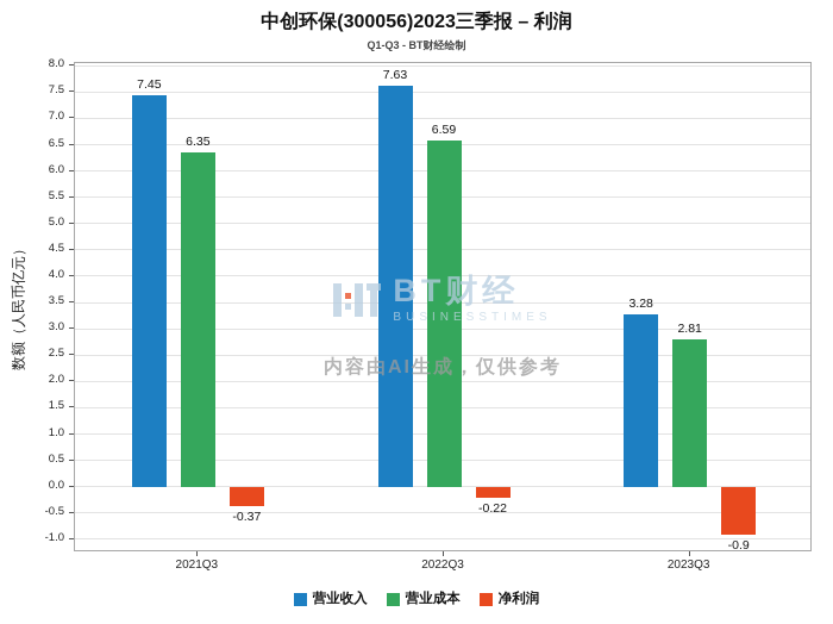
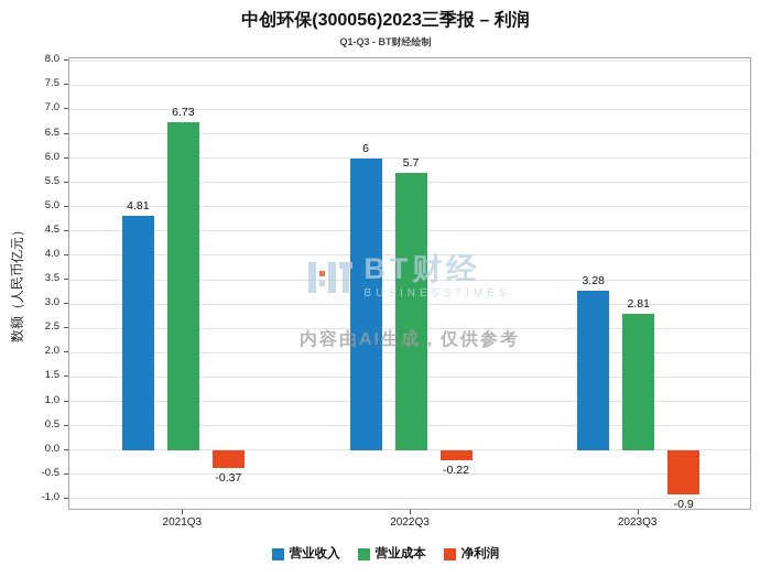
营业收入/2021Q3: 7.45 -> 4.81
营业成本/2021Q3: 6.35 -> 6.73
营业收入/2022Q3: 7.63 -> 6
营业成本/2022Q3: 6.59 -> 5.7
